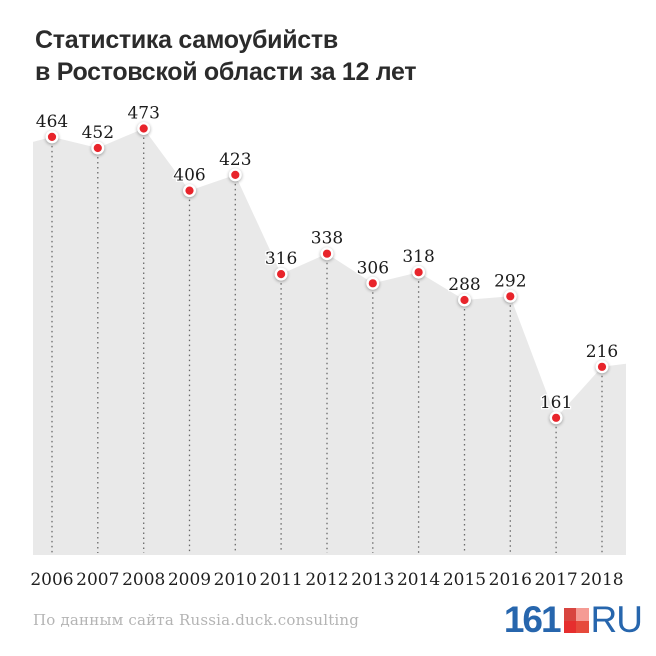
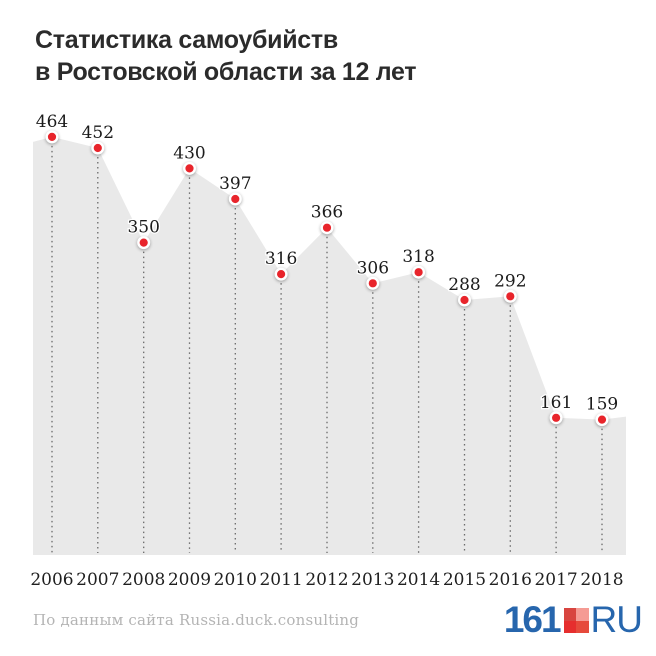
2008: 473 -> 350
2009: 406 -> 430
2010: 423 -> 397
2012: 338 -> 366
2018: 216 -> 159
